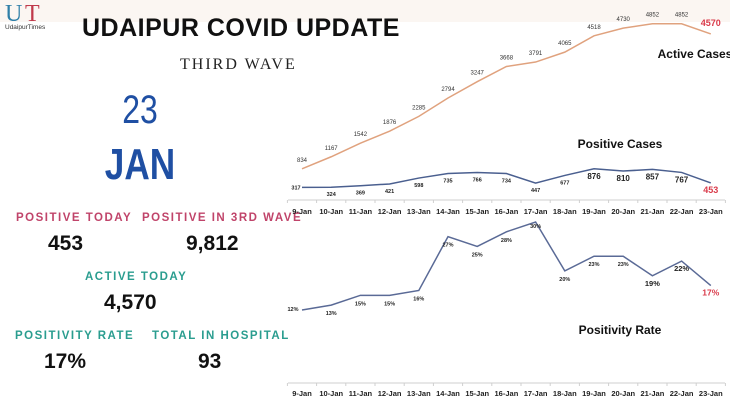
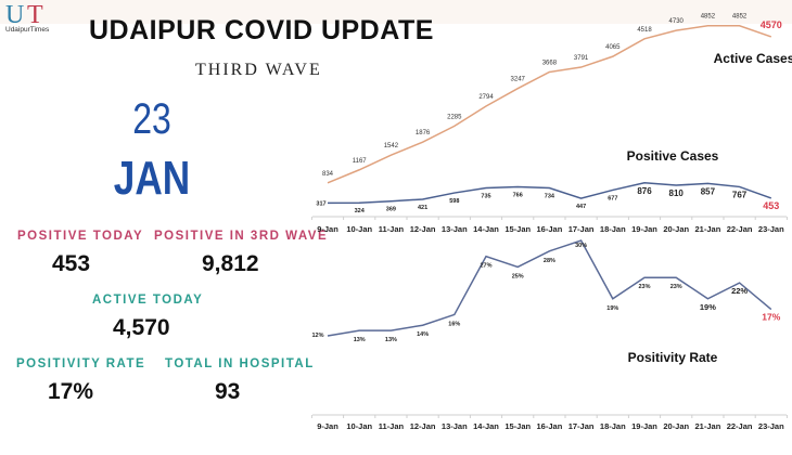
Positivity Rate/11-Jan: 15% -> 13%
Positivity Rate/12-Jan: 15% -> 14%
Positivity Rate/18-Jan: 20% -> 19%
